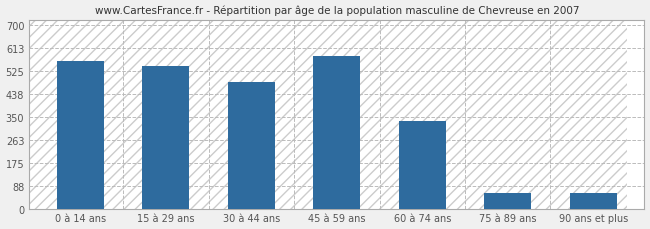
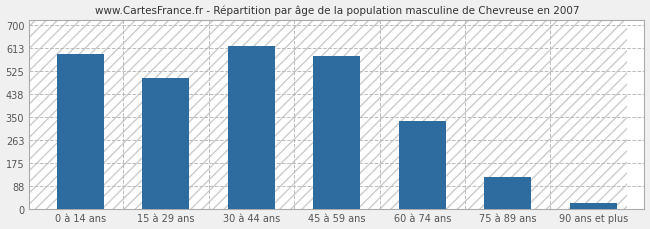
0 à 14 ans: 565 -> 590
15 à 29 ans: 545 -> 500
30 à 44 ans: 485 -> 620
75 à 89 ans: 60 -> 122
90 ans et plus: 60 -> 20
